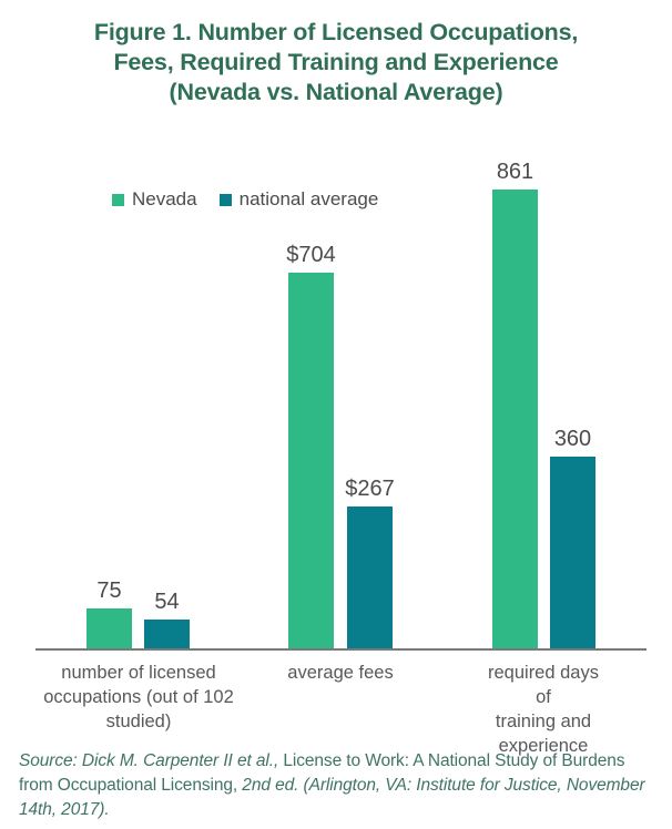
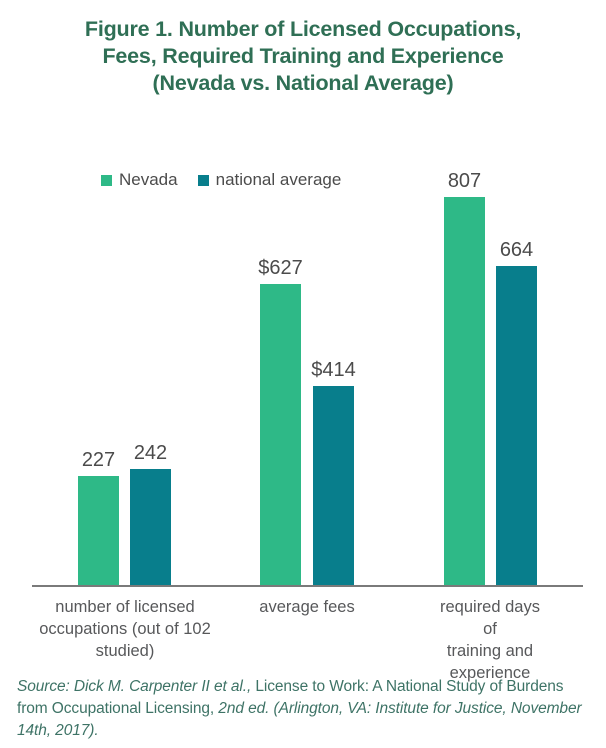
Nevada/number of licensed occupations (out of 102 studied): 75 -> 227
national average/number of licensed occupations (out of 102 studied): 54 -> 242
Nevada/average fees: $704 -> $627
national average/average fees: $267 -> $414
Nevada/required days of training and experience: 861 -> 807
national average/required days of training and experience: 360 -> 664
